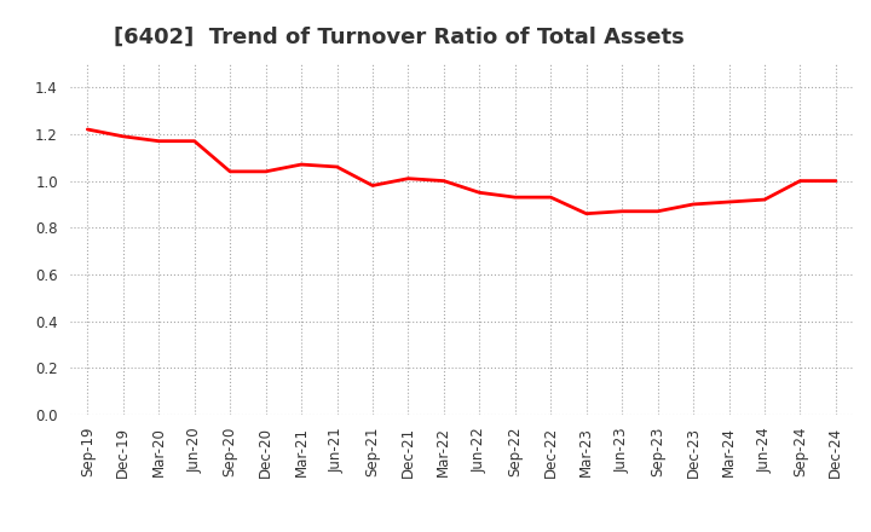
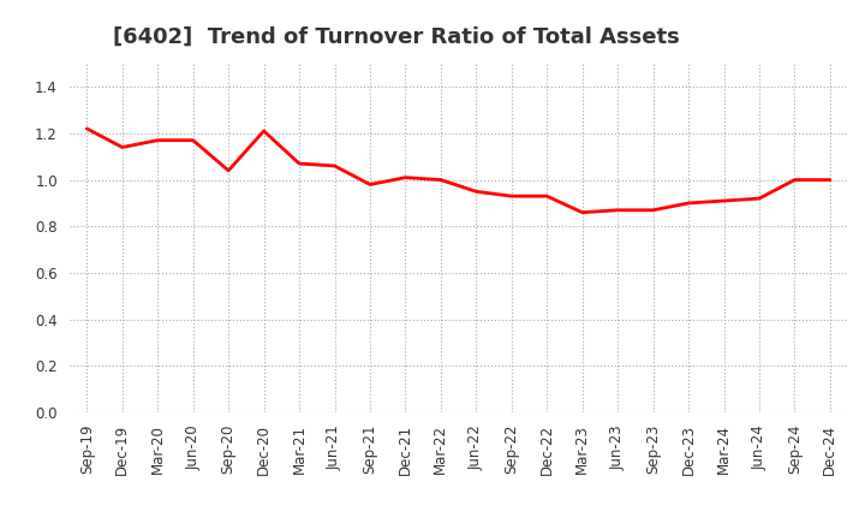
Dec-19: 1.19 -> 1.14
Dec-20: 1.04 -> 1.21
